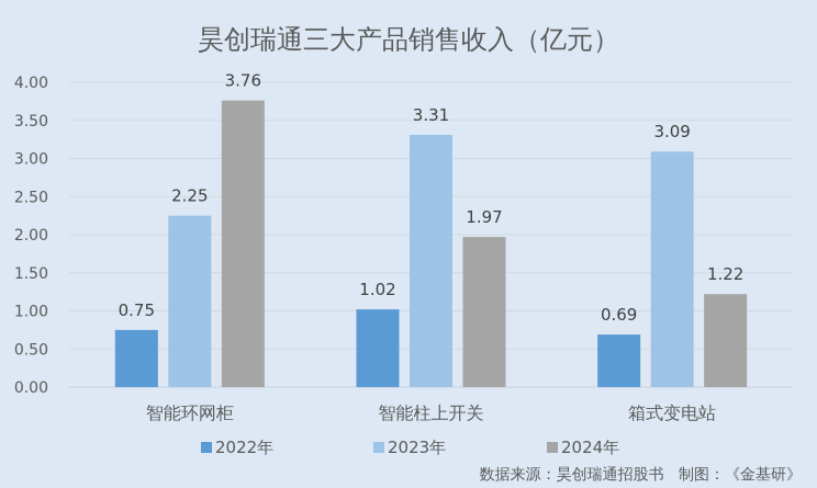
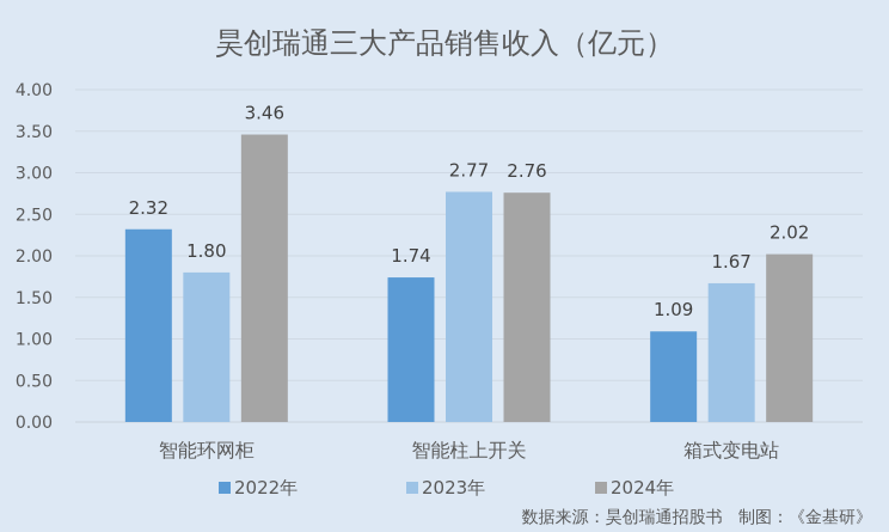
2022年/智能环网柜: 0.75 -> 2.32
2023年/智能环网柜: 2.25 -> 1.80
2024年/智能环网柜: 3.76 -> 3.46
2022年/智能柱上开关: 1.02 -> 1.74
2023年/智能柱上开关: 3.31 -> 2.77
2024年/智能柱上开关: 1.97 -> 2.76
2022年/箱式变电站: 0.69 -> 1.09
2023年/箱式变电站: 3.09 -> 1.67
2024年/箱式变电站: 1.22 -> 2.02
